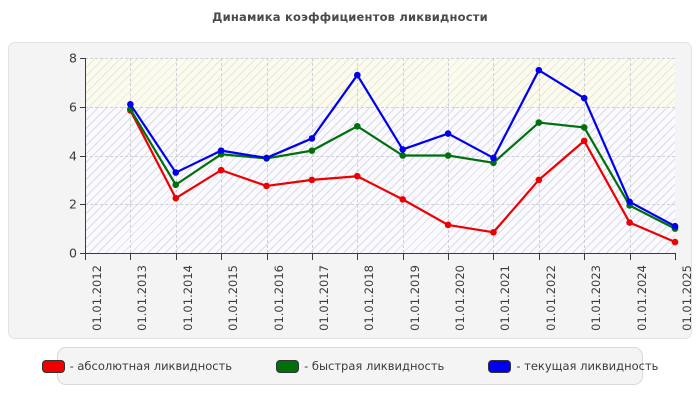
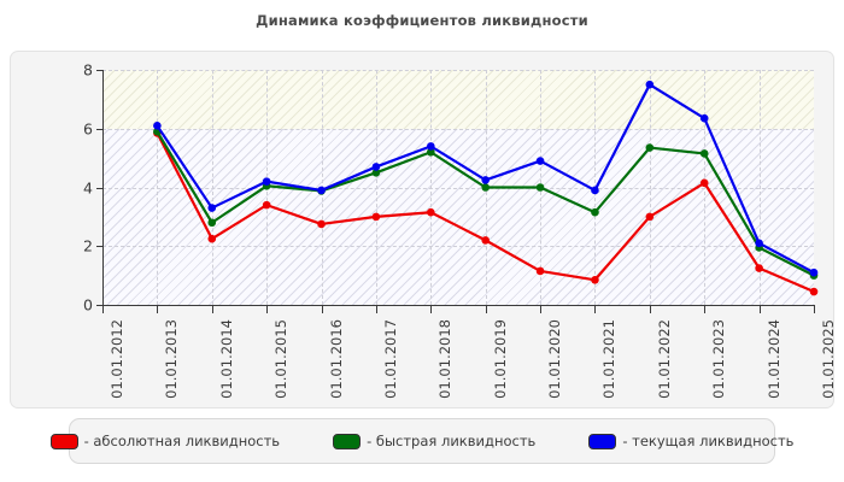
- быстрая ликвидность/01.01.2017: 4.2 -> 4.5
- текущая ликвидность/01.01.2018: 7.3 -> 5.4
- быстрая ликвидность/01.01.2021: 3.7 -> 3.1
- абсолютная ликвидность/01.01.2023: 4.6 -> 4.2
